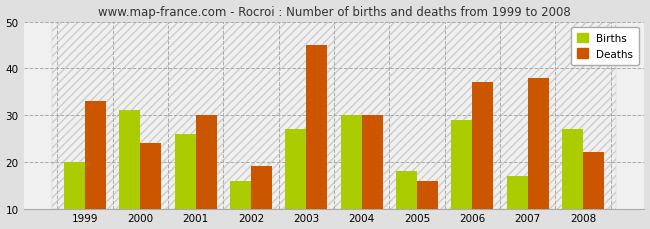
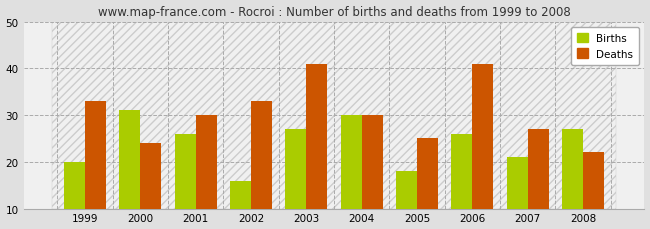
Deaths/2002: 19 -> 33
Deaths/2003: 45 -> 41
Deaths/2005: 16 -> 25
Births/2006: 29 -> 26
Deaths/2006: 37 -> 41
Births/2007: 17 -> 21
Deaths/2007: 38 -> 27
